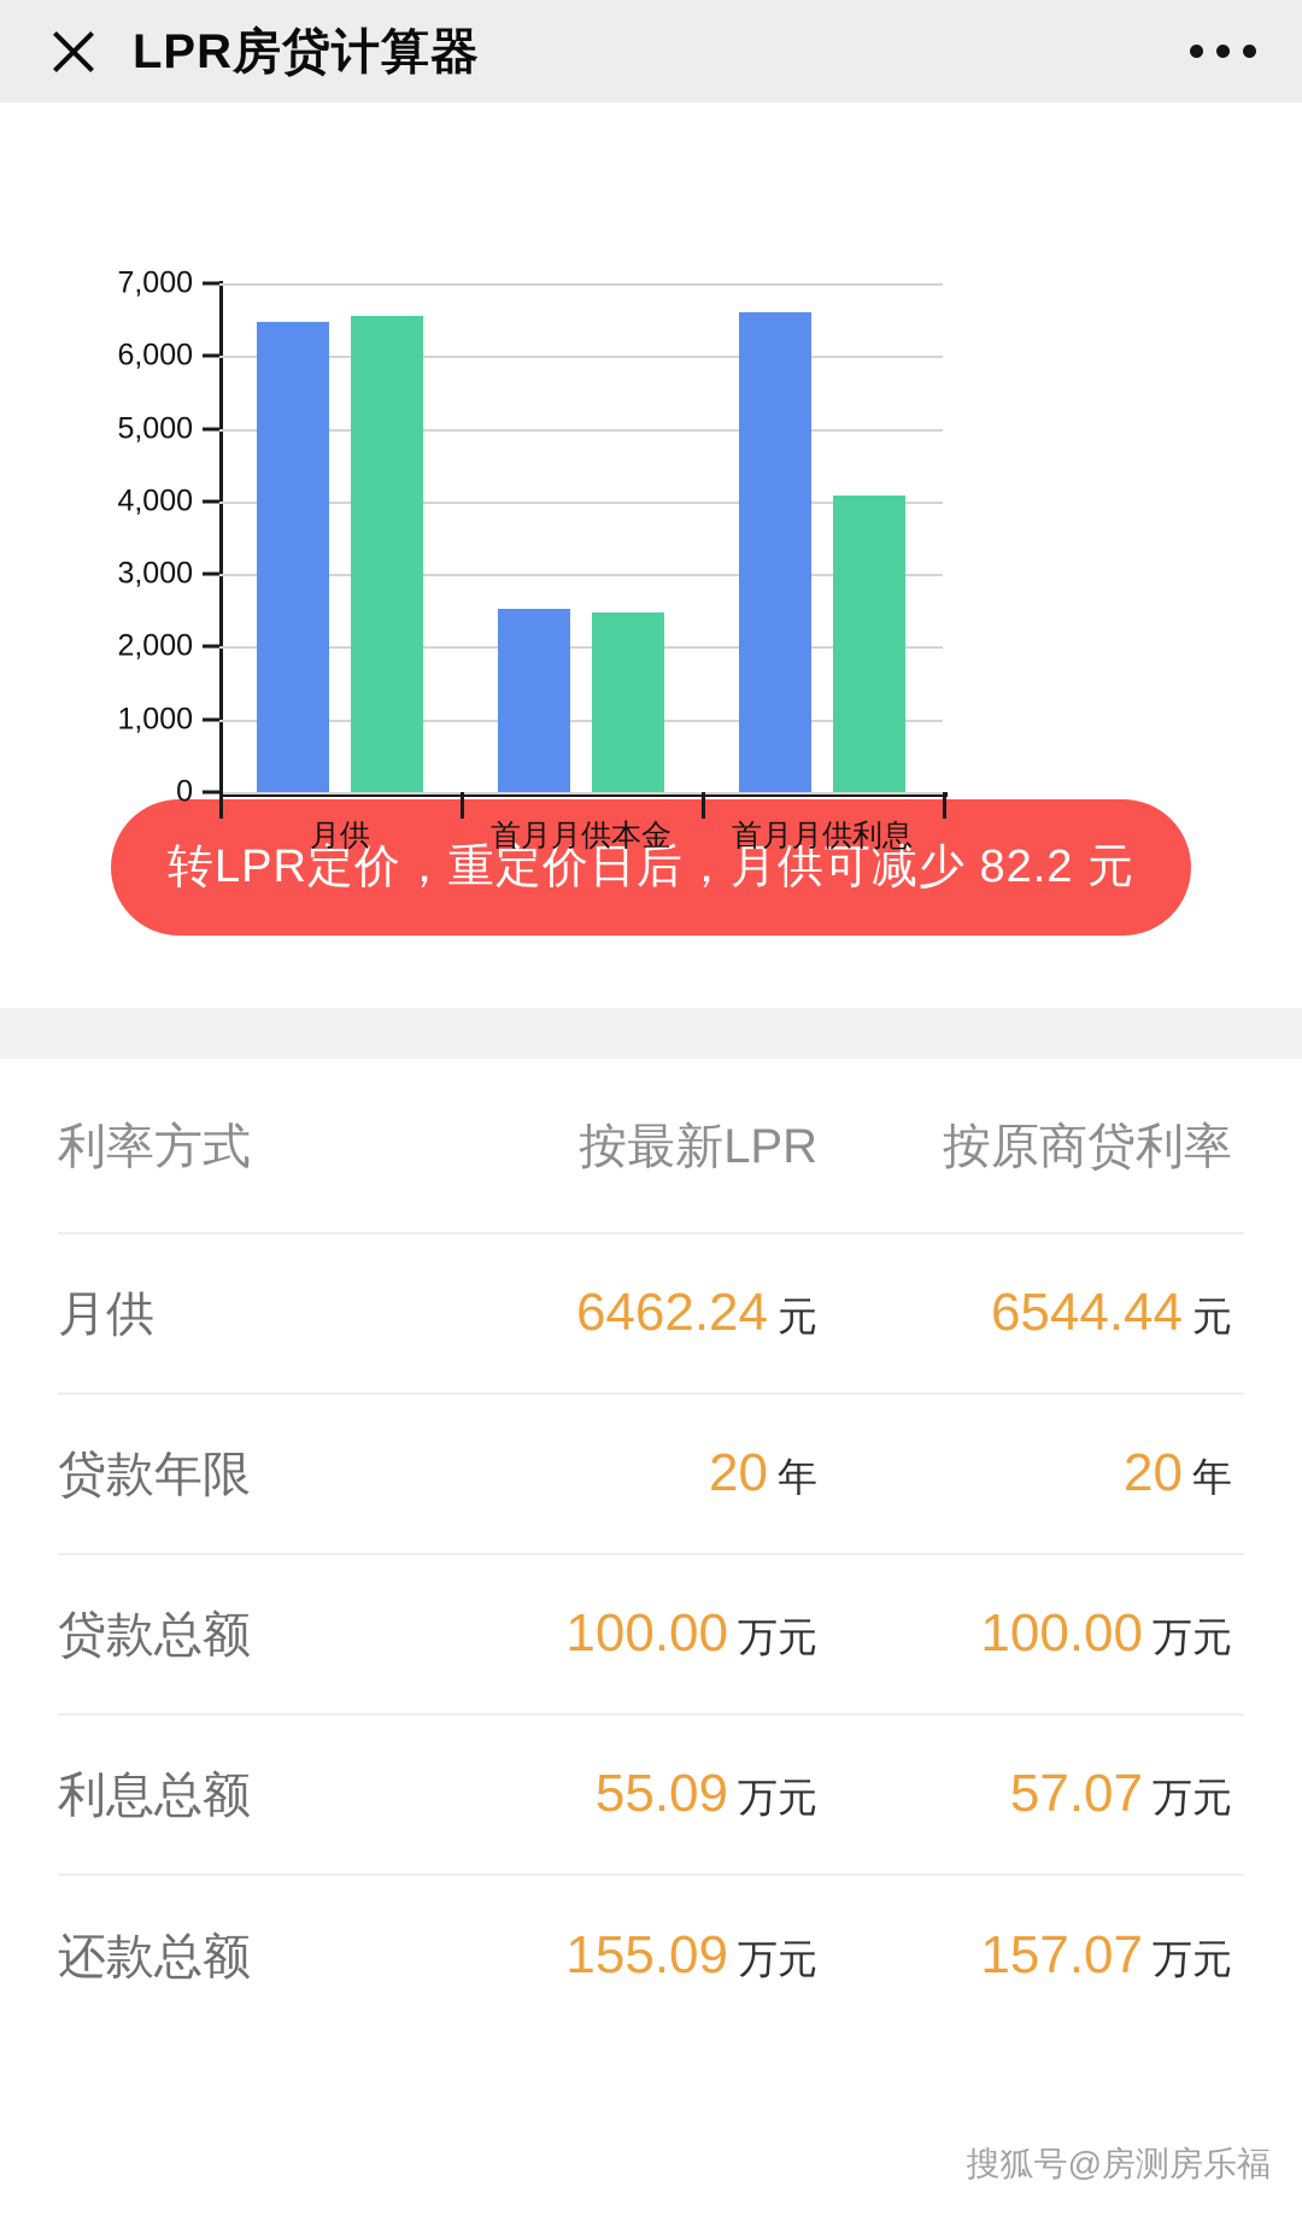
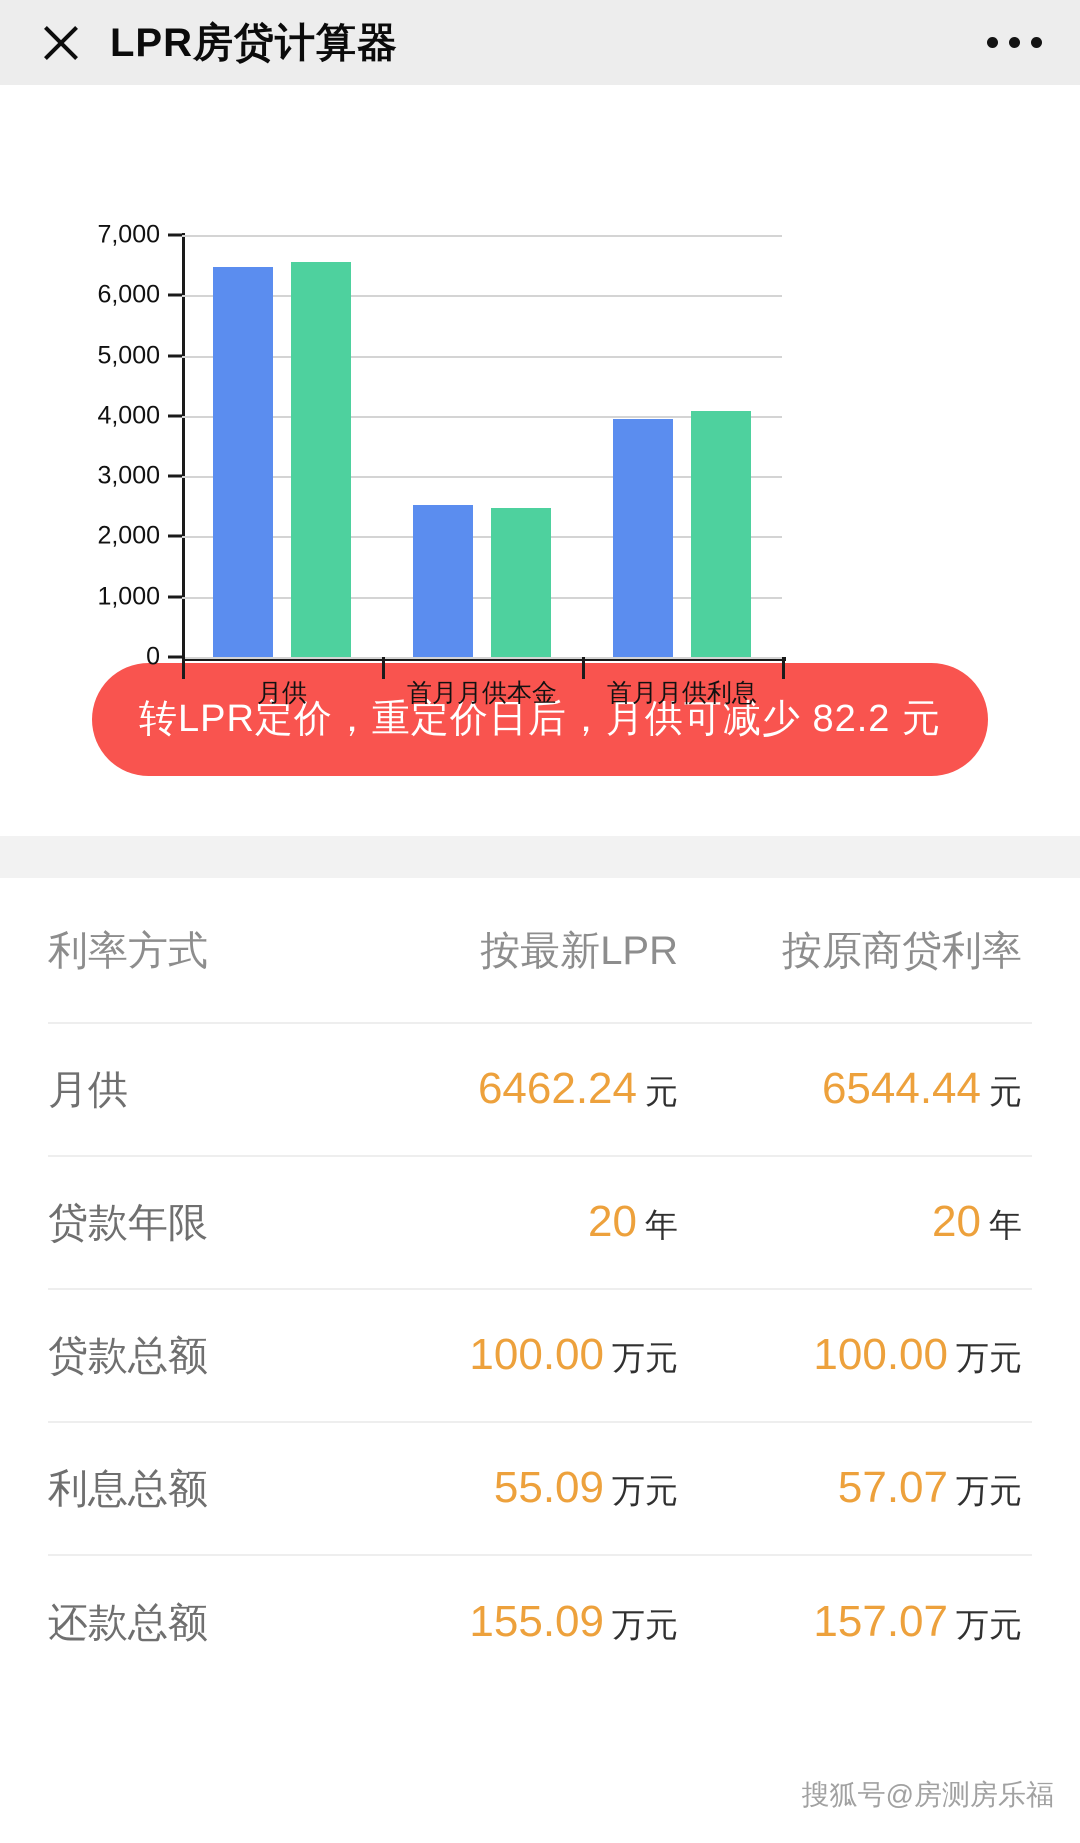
按最新LPR/首月月供利息: 6600 -> 3900
